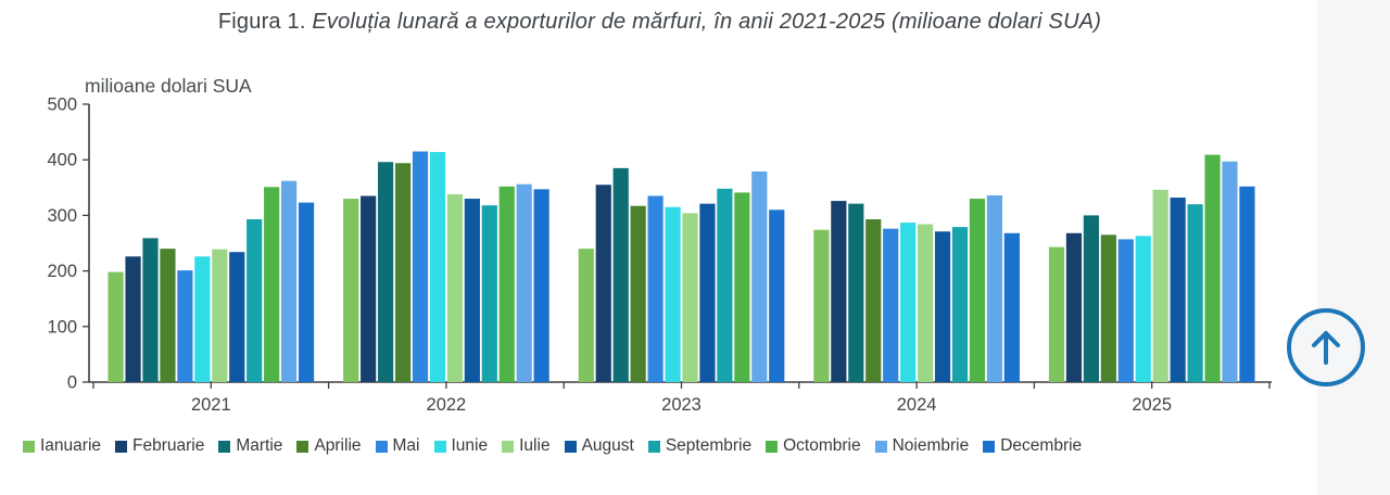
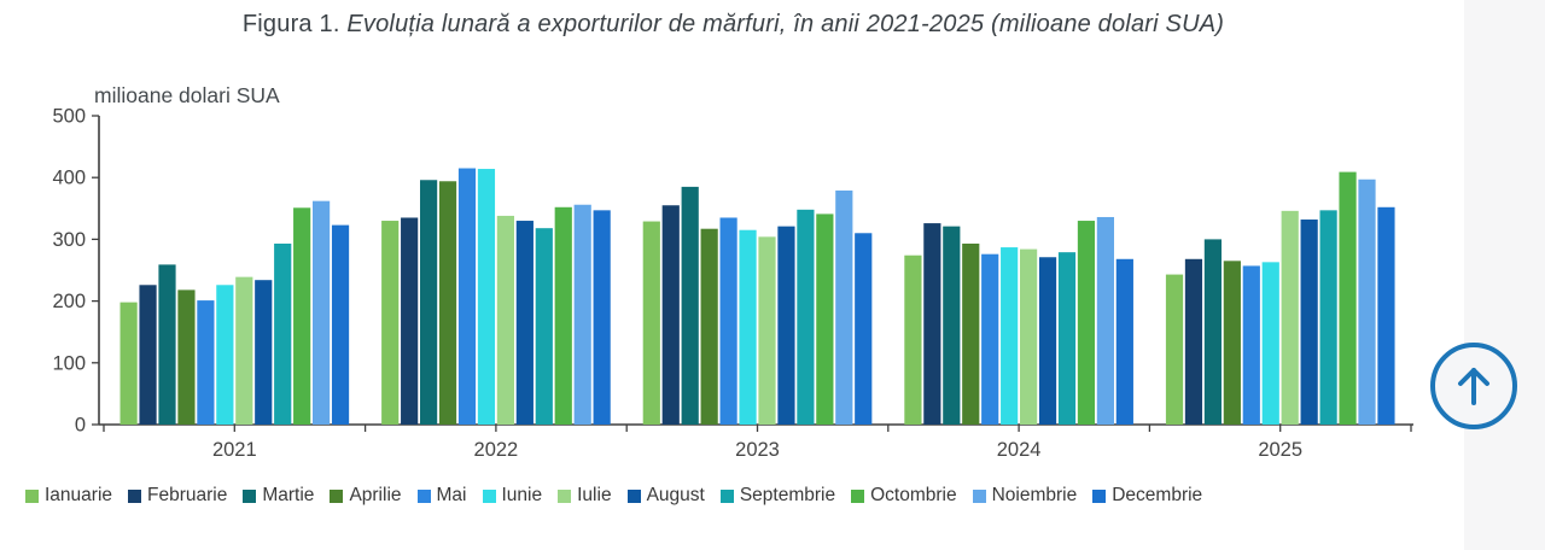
Aprilie/2021: 240 -> 220
Ianuarie/2023: 240 -> 330
Septembrie/2025: 320 -> 350
